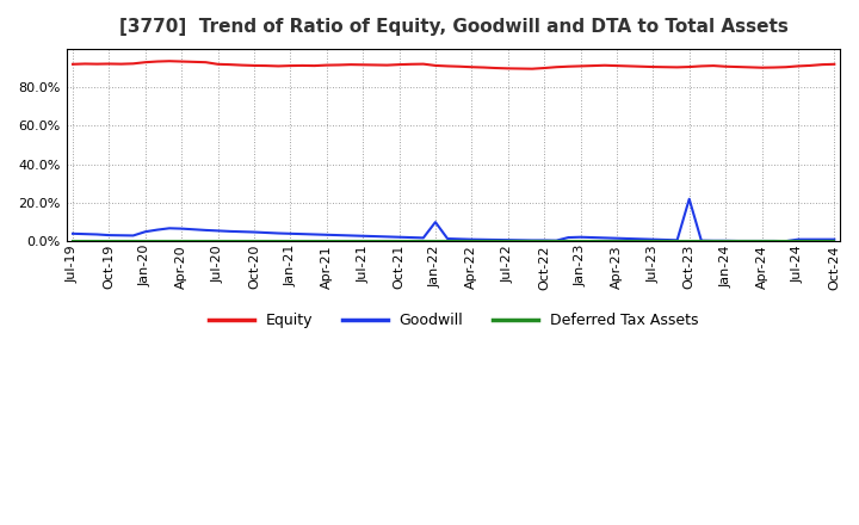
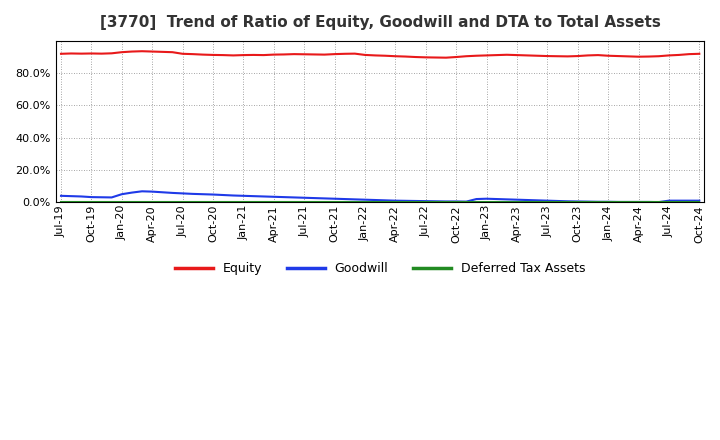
Goodwill/Jan-22: 10% -> 2%
Goodwill/Oct-23: 22% -> 1%
